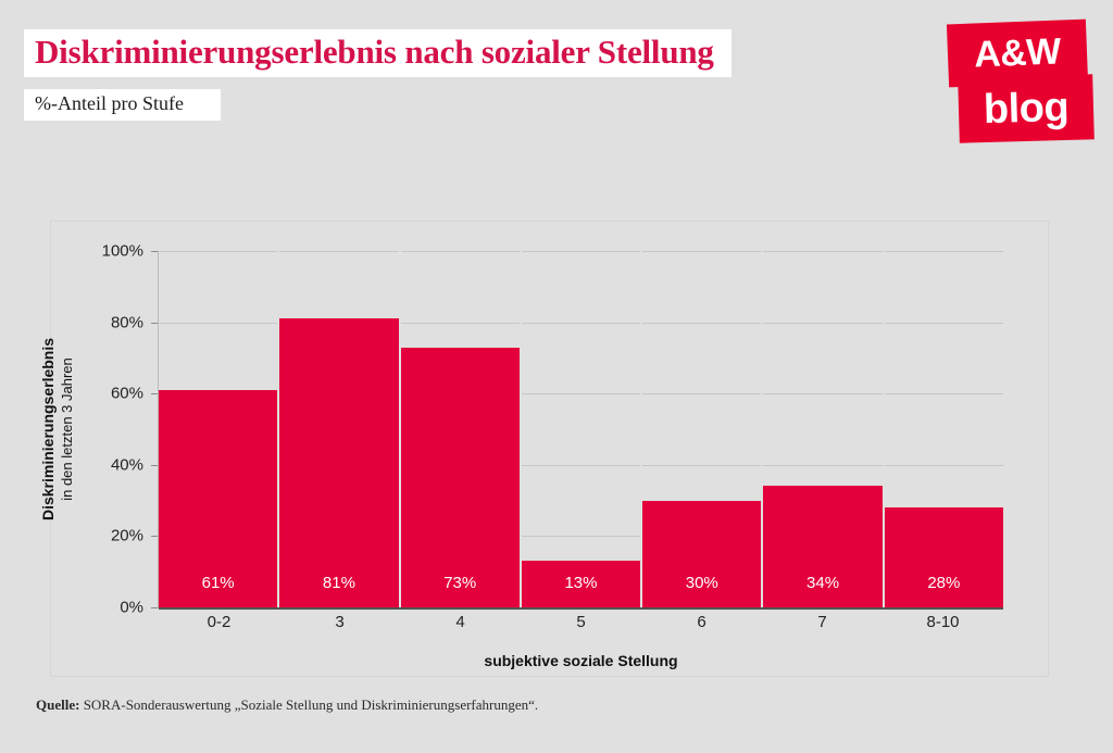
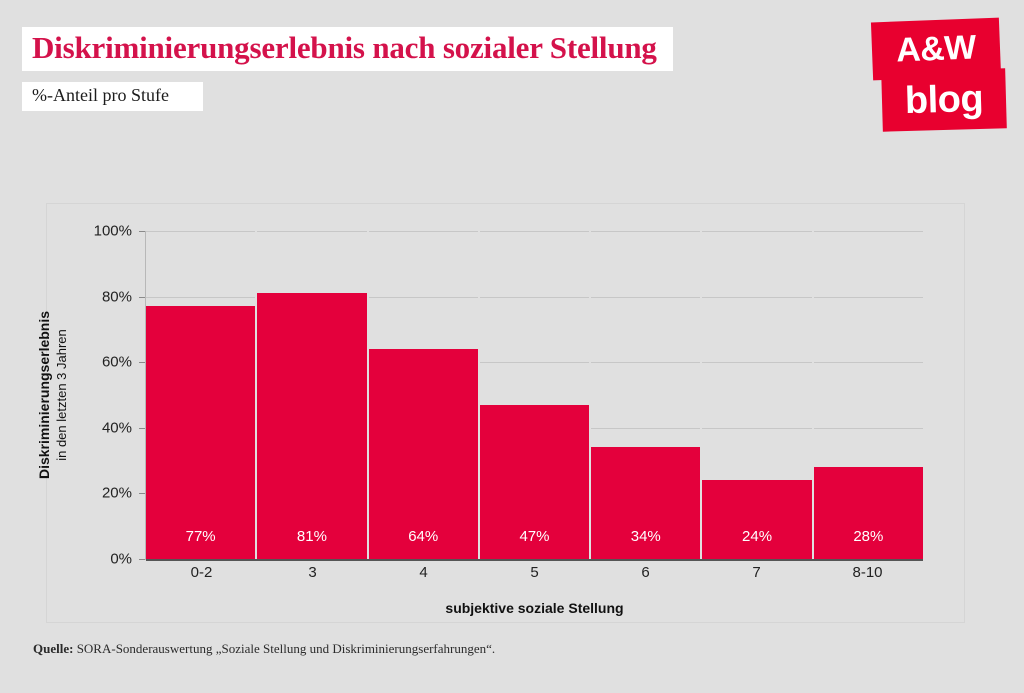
0-2: 61% -> 77%
4: 73% -> 64%
5: 13% -> 47%
6: 30% -> 34%
7: 34% -> 24%
